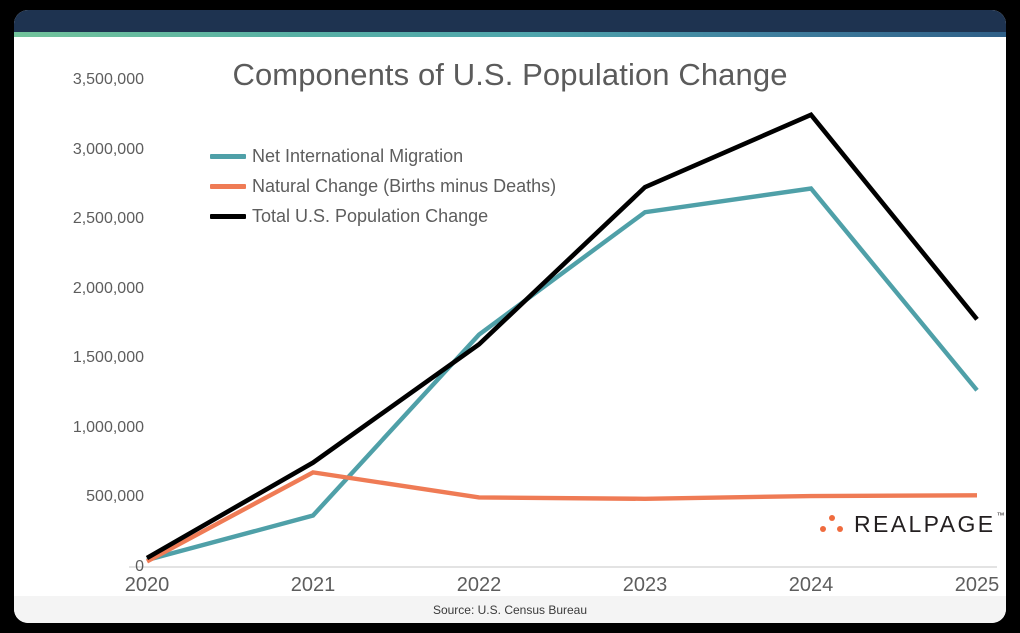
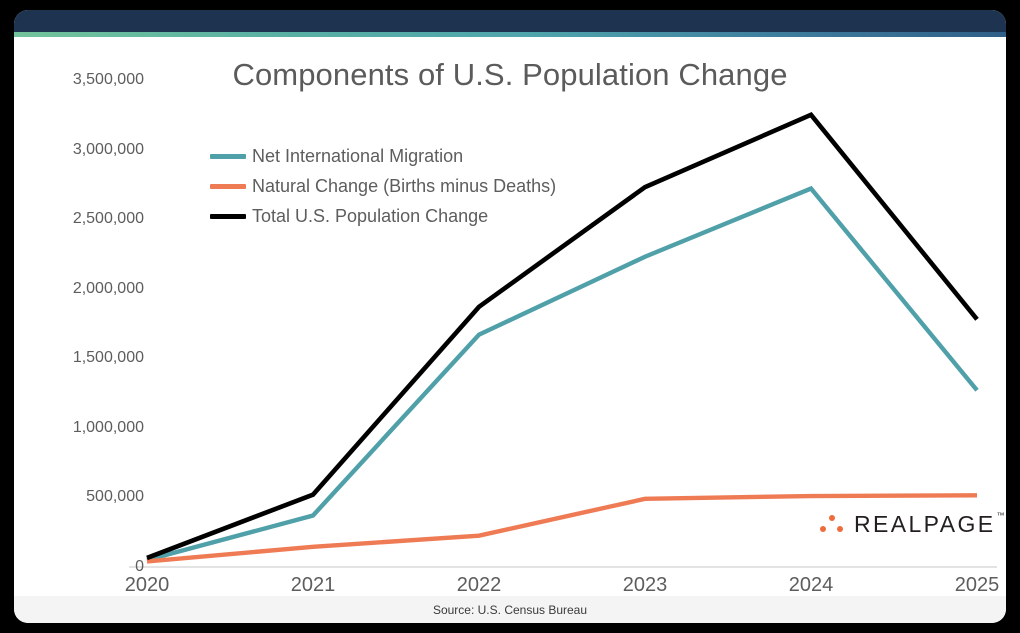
Natural Change (Births minus Deaths)/2021: 680000 -> 140000
Total U.S. Population Change/2021: 750000 -> 520000
Natural Change (Births minus Deaths)/2022: 500000 -> 220000
Total U.S. Population Change/2022: 1600000 -> 1870000
Net International Migration/2023: 2550000 -> 2230000
